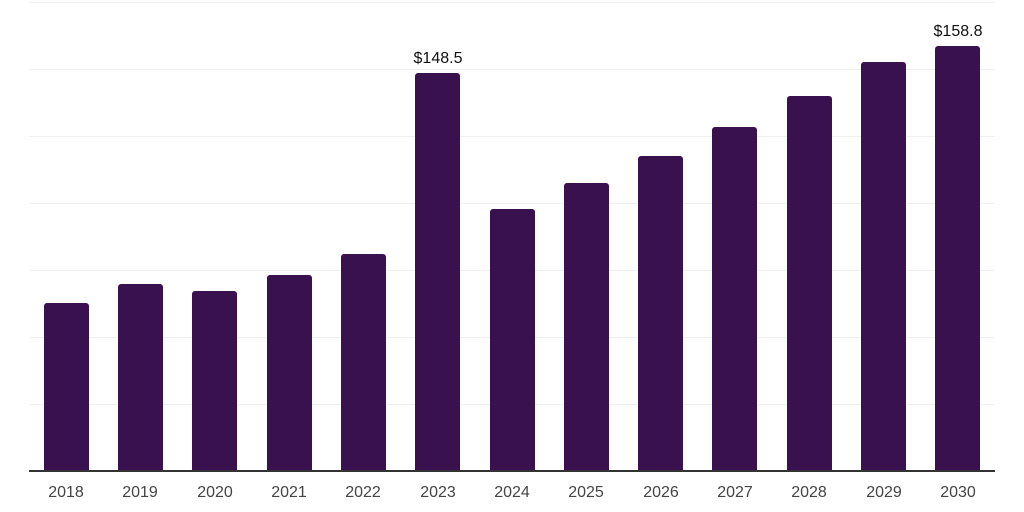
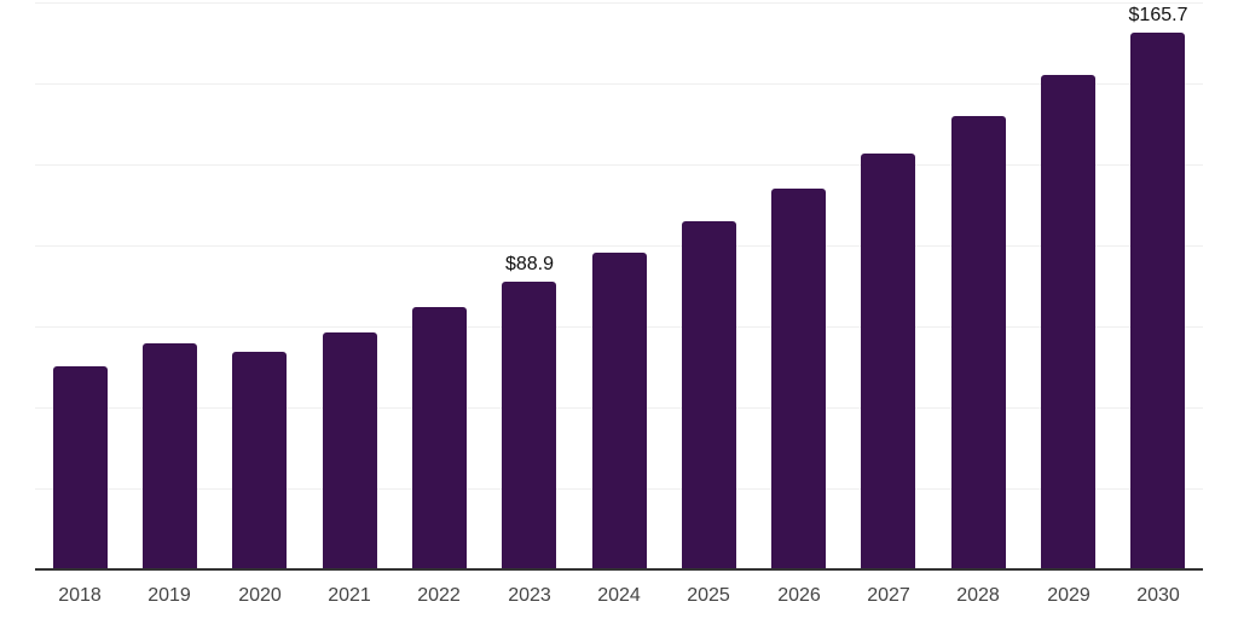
2023: $148.5 -> $88.9
2030: $158.8 -> $165.7
